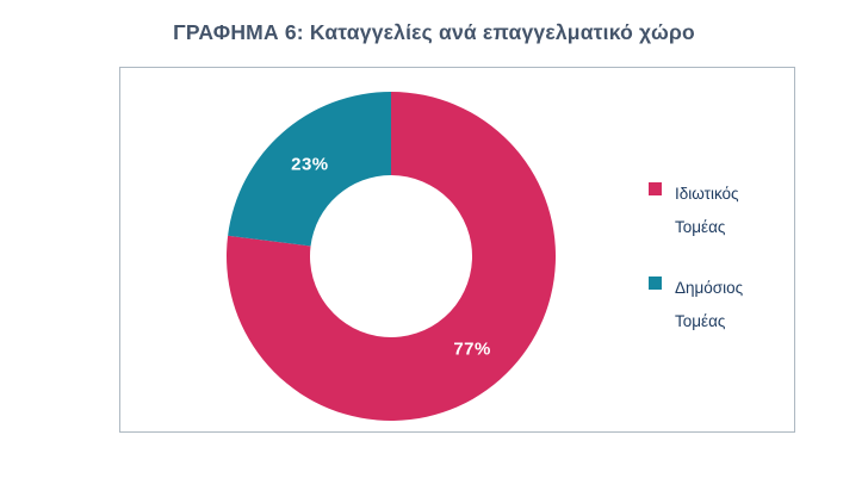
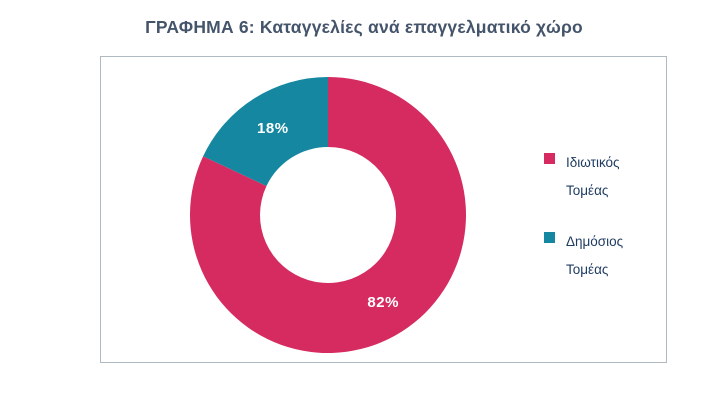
Ιδιωτικός Τομέας: 77% -> 82%
Δημόσιος Τομέας: 23% -> 18%
